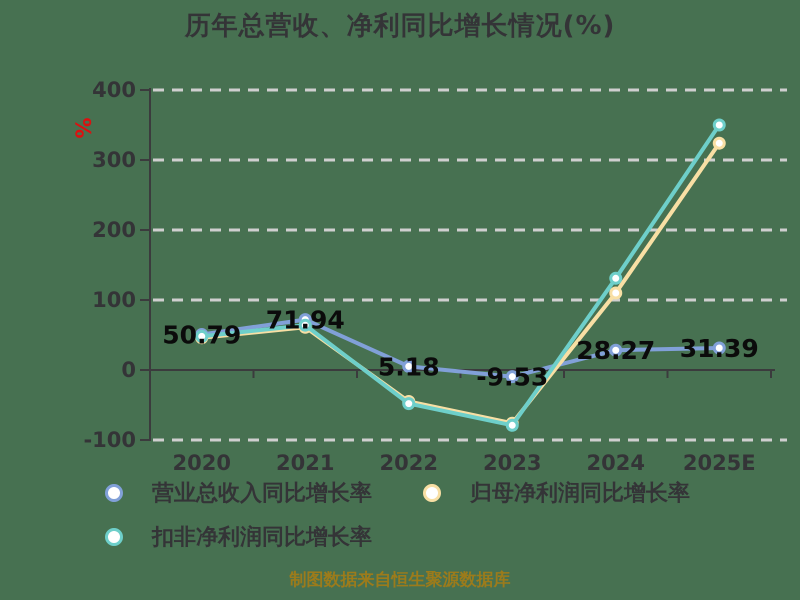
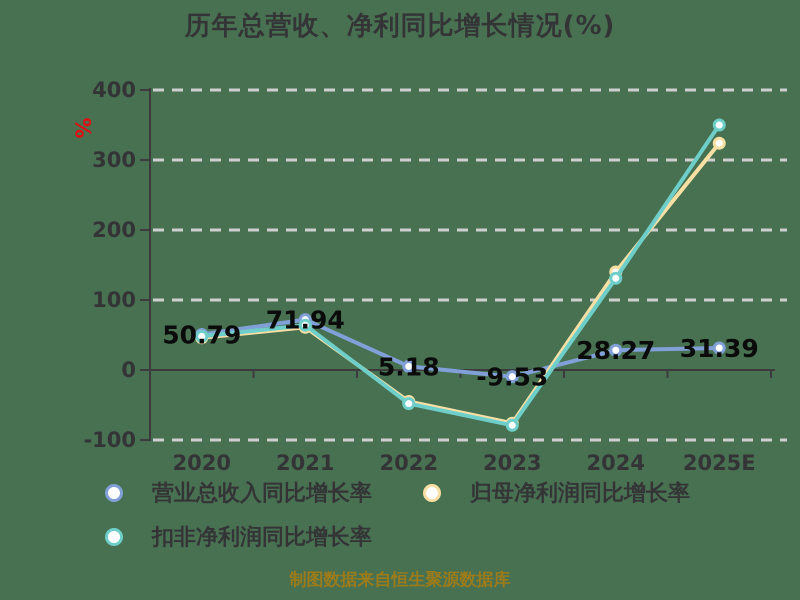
归母净利润同比增长率/2024: 110 -> 140
